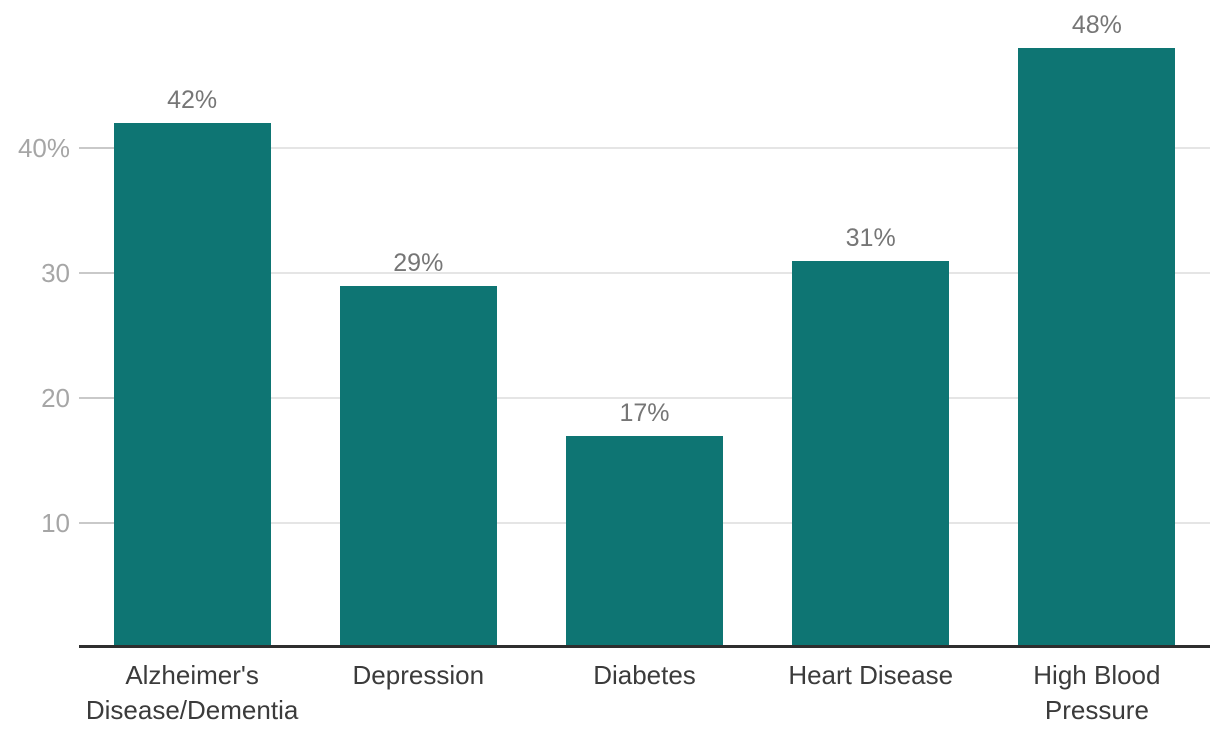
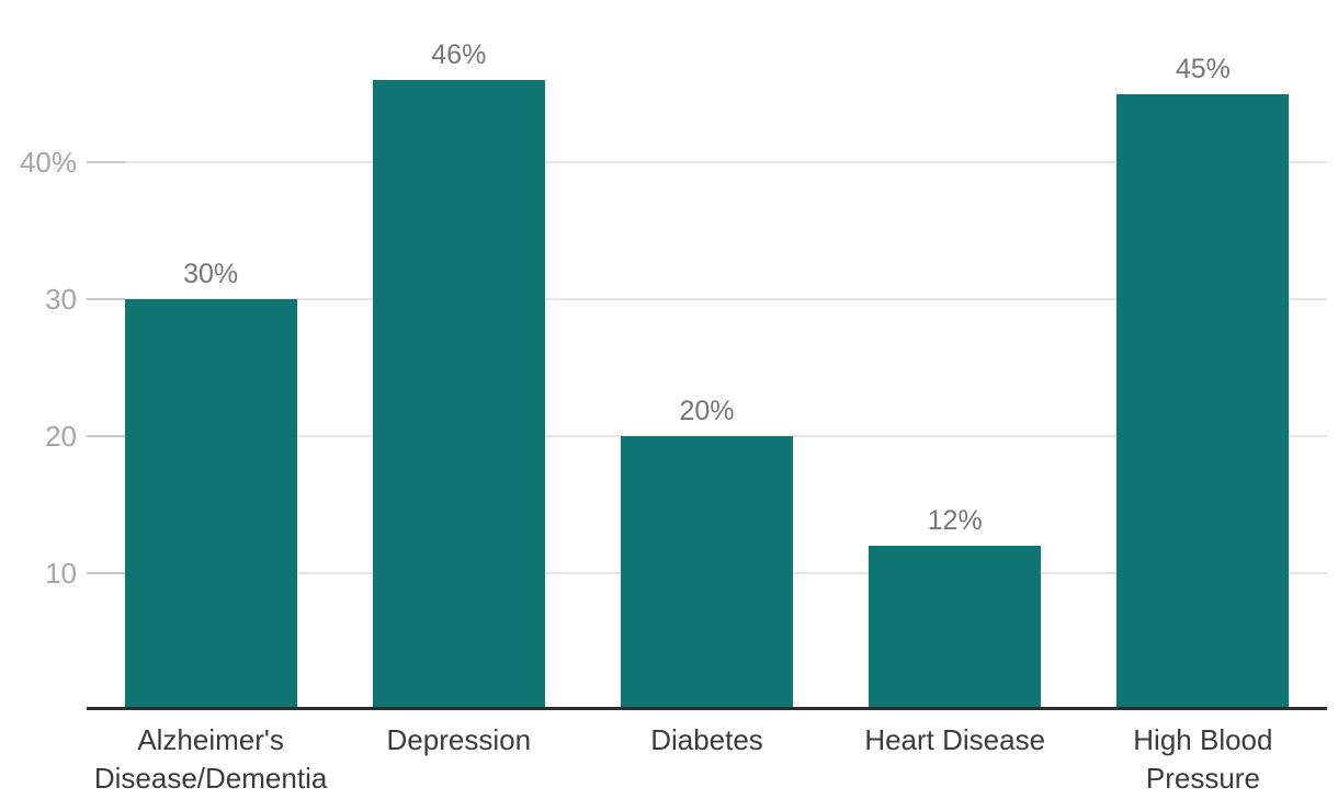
Alzheimer's Disease/Dementia: 42% -> 30%
Depression: 29% -> 46%
Diabetes: 17% -> 20%
Heart Disease: 31% -> 12%
High Blood Pressure: 48% -> 45%
